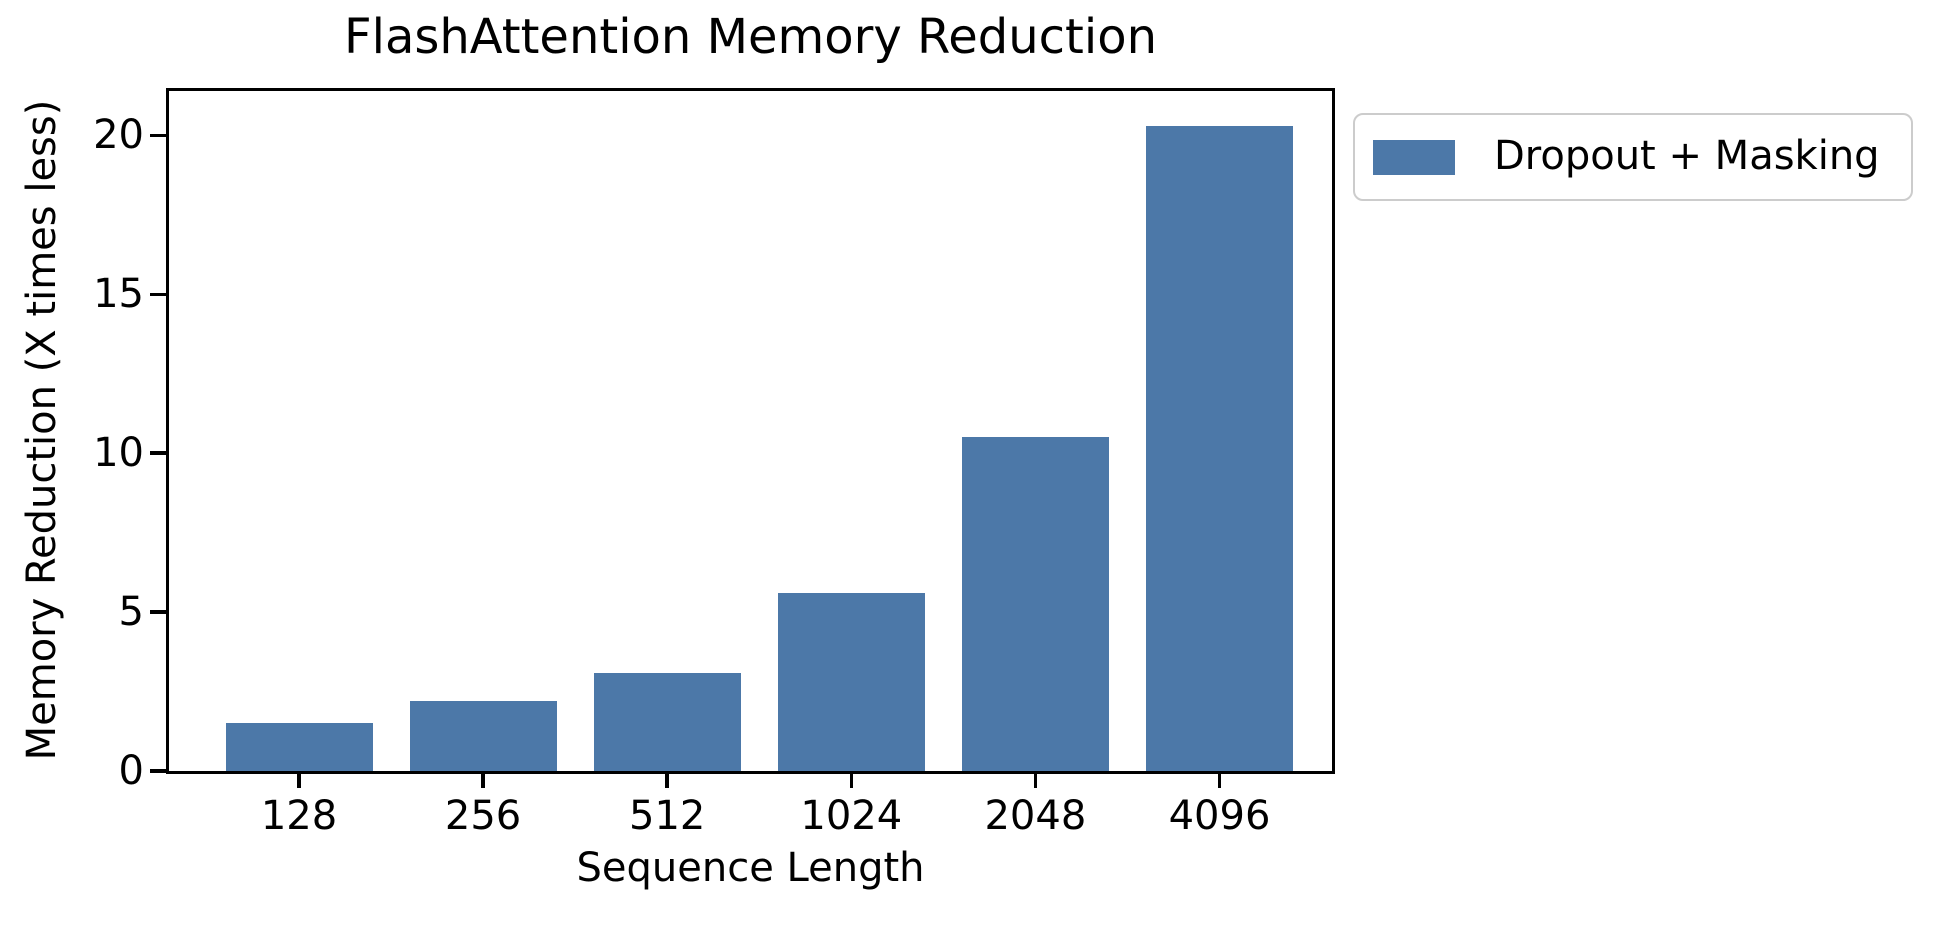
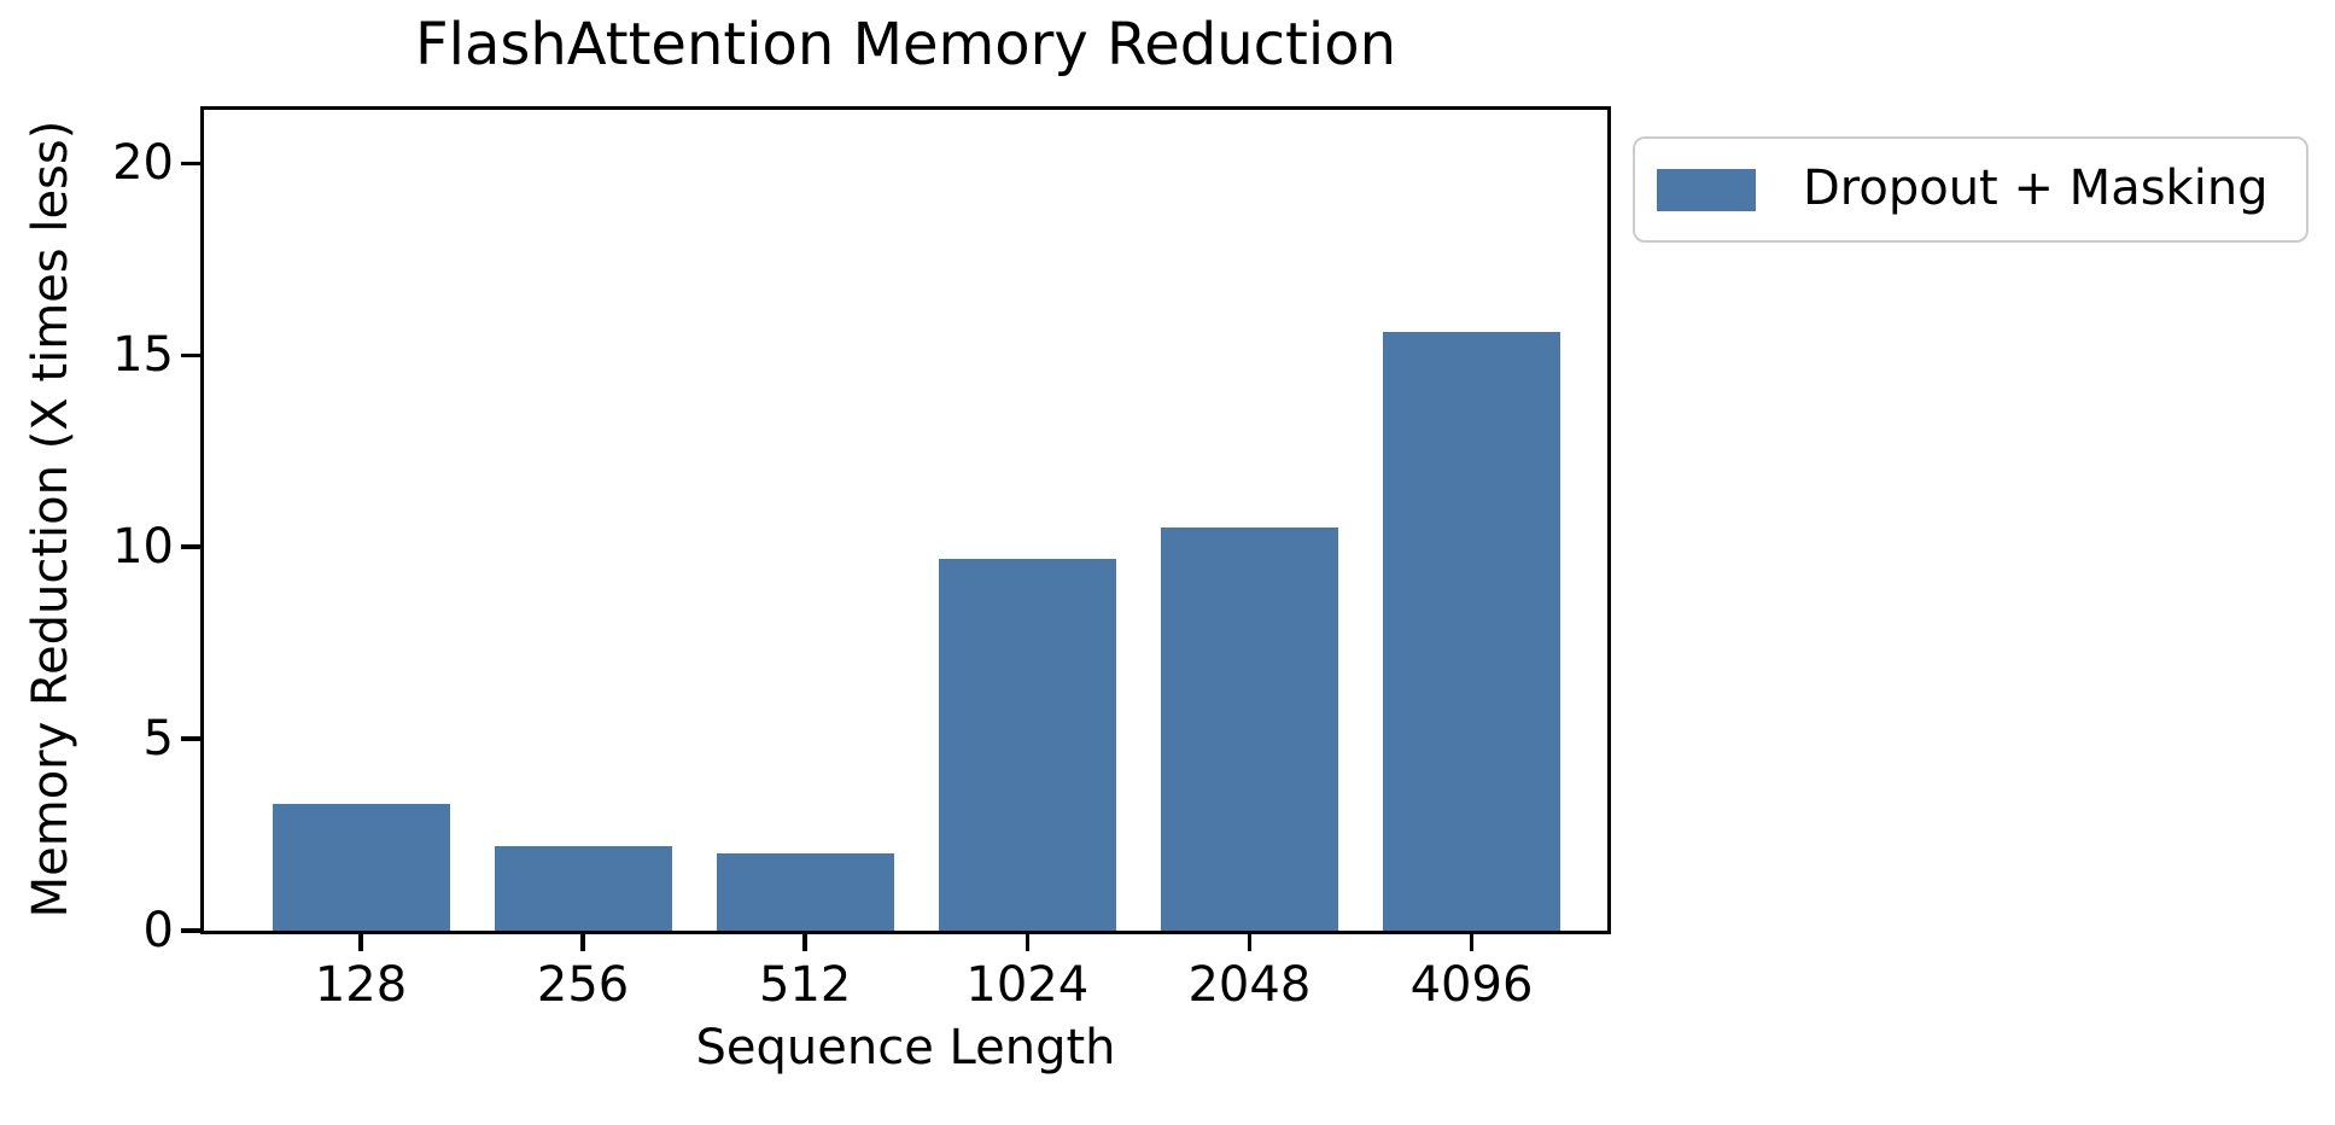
128: 1.5 -> 3.3
512: 3.1 -> 2.0
1024: 5.6 -> 9.7
4096: 20.3 -> 15.6
